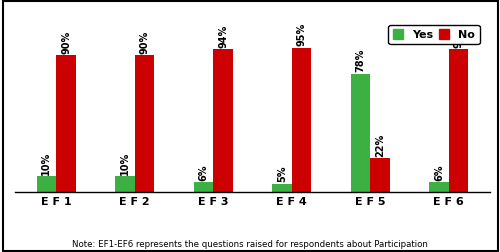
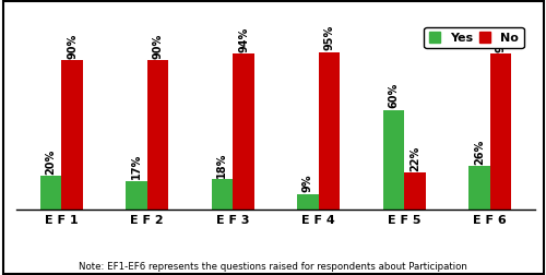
Yes/E F 1: 10% -> 20%
Yes/E F 2: 10% -> 17%
Yes/E F 3: 6% -> 18%
Yes/E F 4: 5% -> 9%
Yes/E F 5: 78% -> 60%
Yes/E F 6: 6% -> 26%
